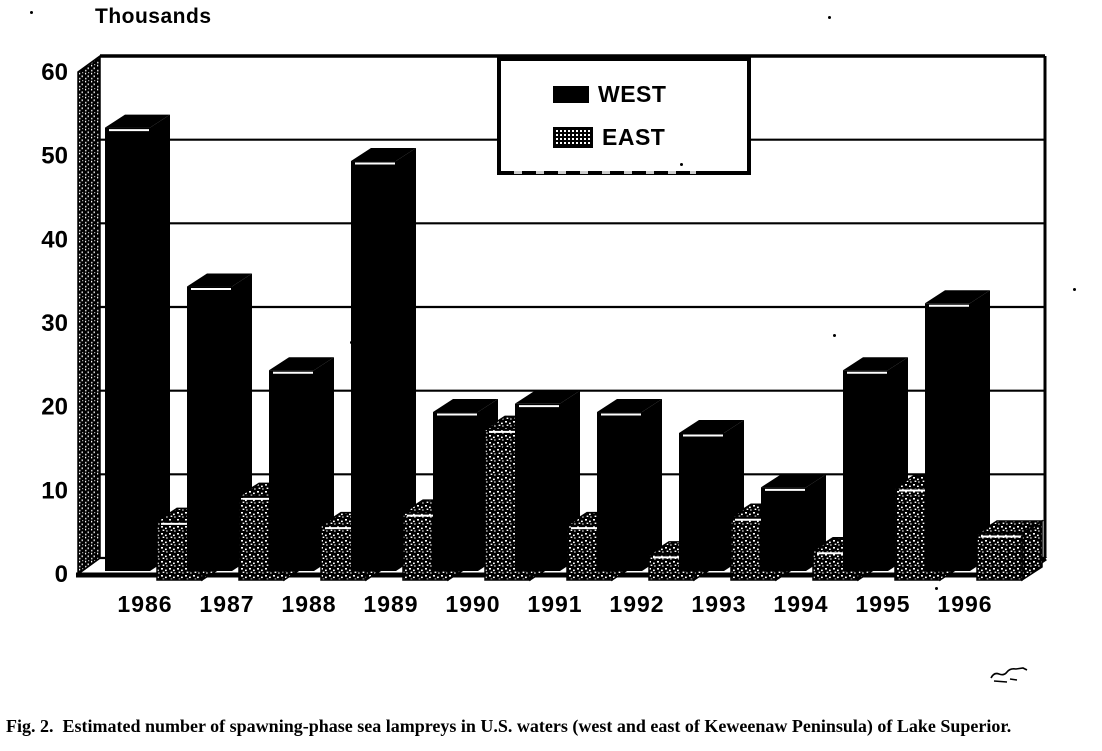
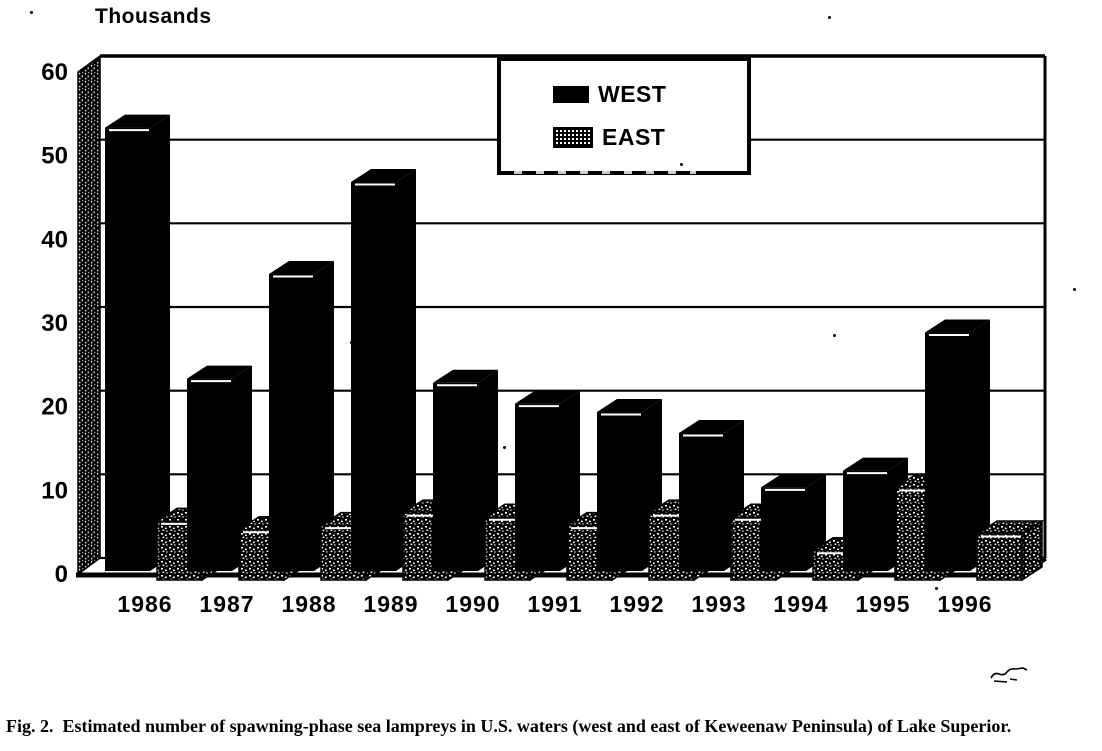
WEST/1987: 34 -> 23
EAST/1987: 10 -> 6
WEST/1988: 24 -> 36
WEST/1989: 49 -> 46
WEST/1990: 19 -> 22
EAST/1990: 18 -> 8
EAST/1992: 3 -> 8
WEST/1995: 24 -> 12
WEST/1996: 32 -> 28
